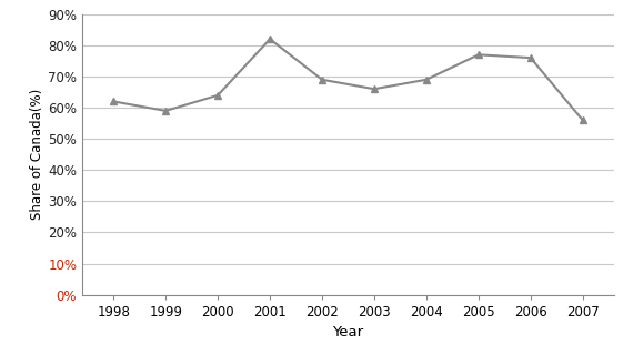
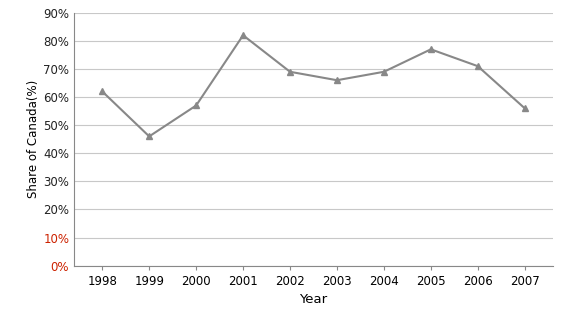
1999: 59% -> 46%
2000: 64% -> 57%
2006: 76% -> 71%
